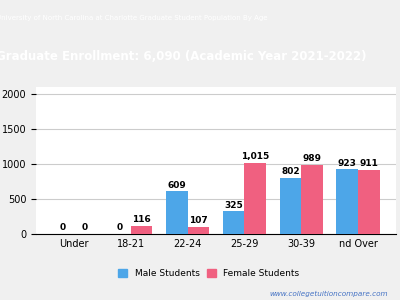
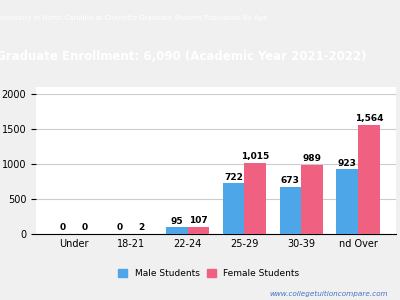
Female Students/18-21: 116 -> 2
Male Students/22-24: 609 -> 95
Male Students/25-29: 325 -> 722
Male Students/30-39: 802 -> 673
Female Students/nd Over: 911 -> 1,564
